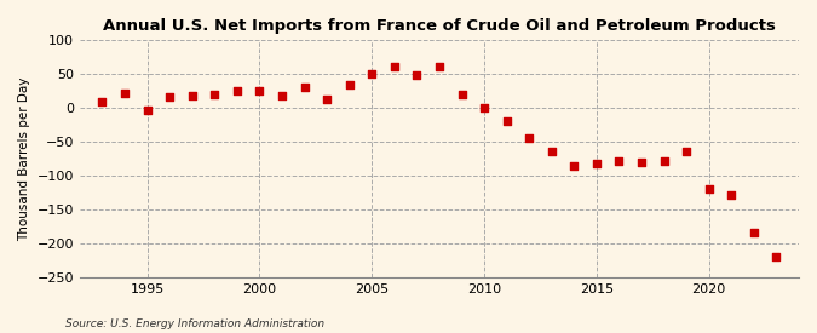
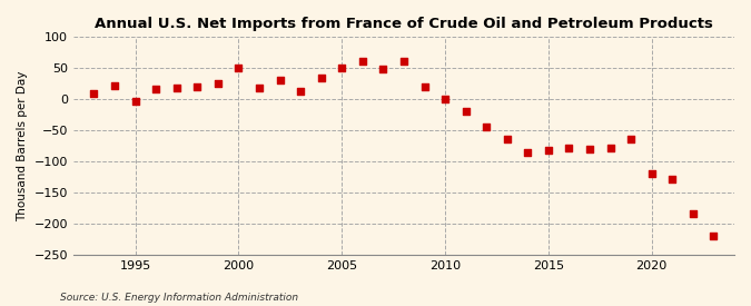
2000: 25 -> 50
